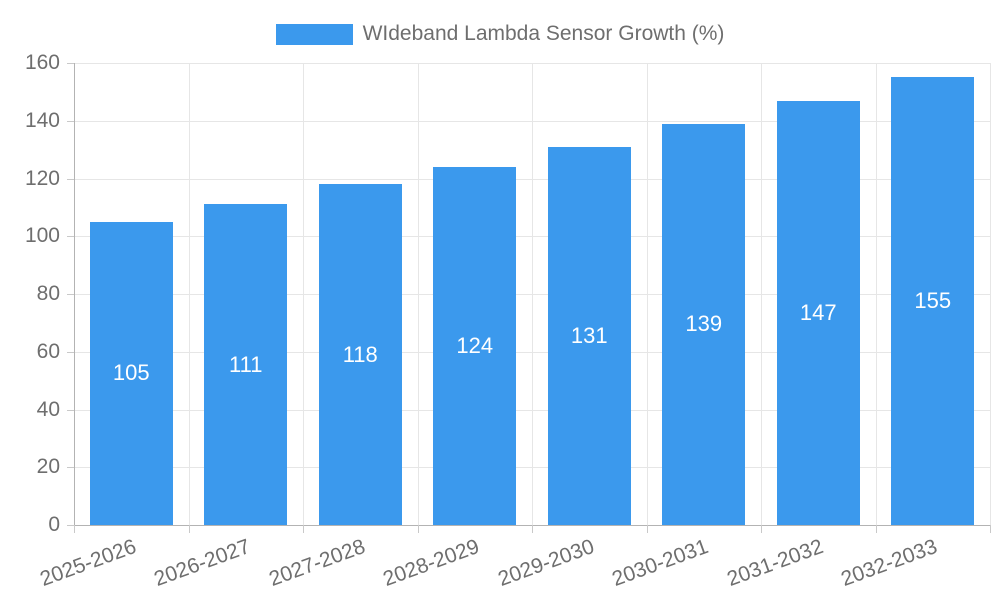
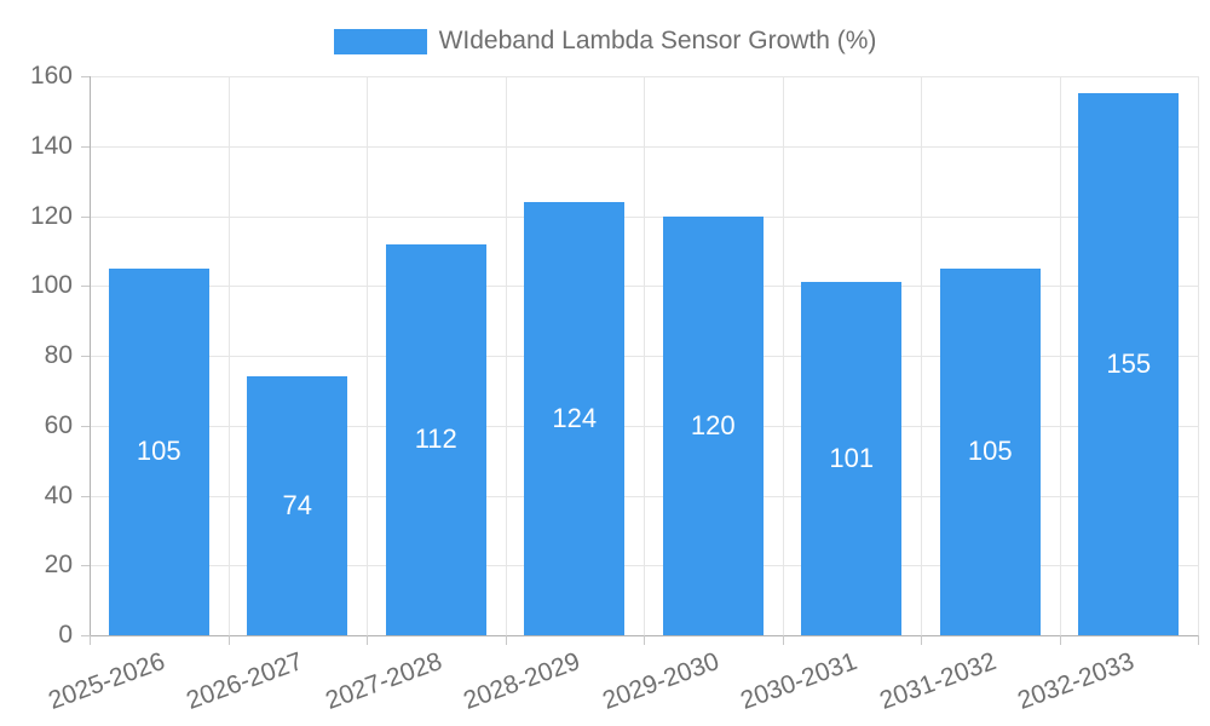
2026-2027: 111 -> 74
2027-2028: 118 -> 112
2029-2030: 131 -> 120
2030-2031: 139 -> 101
2031-2032: 147 -> 105
